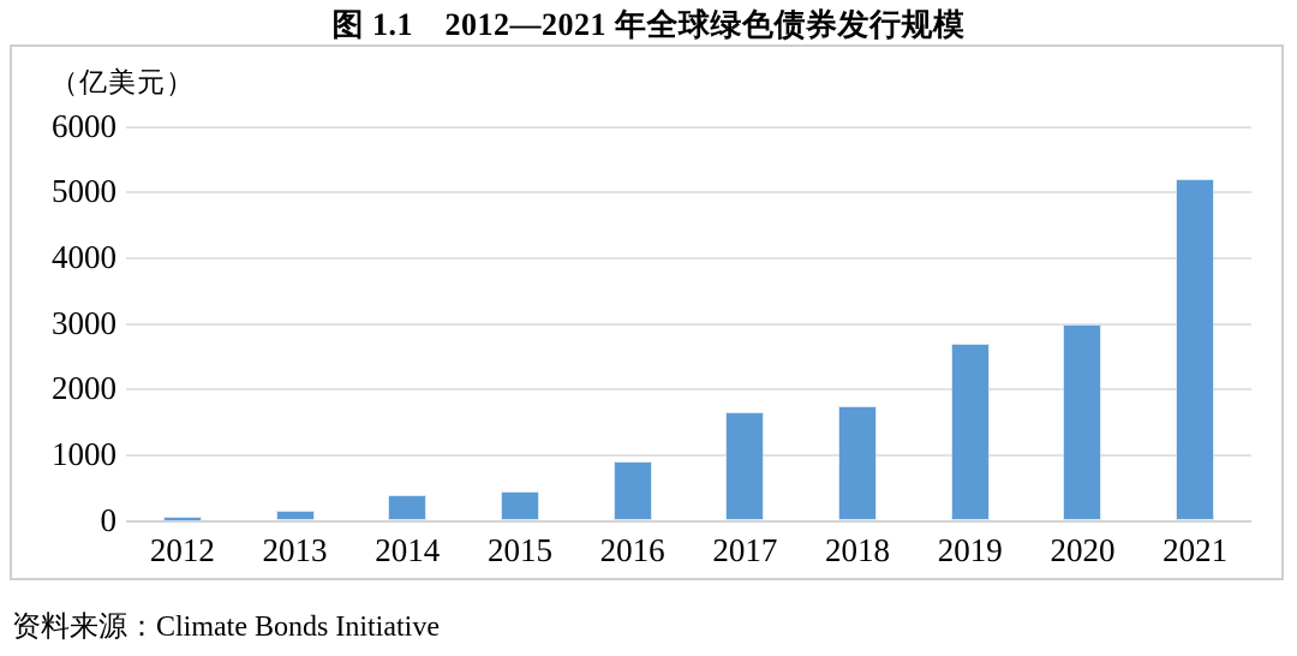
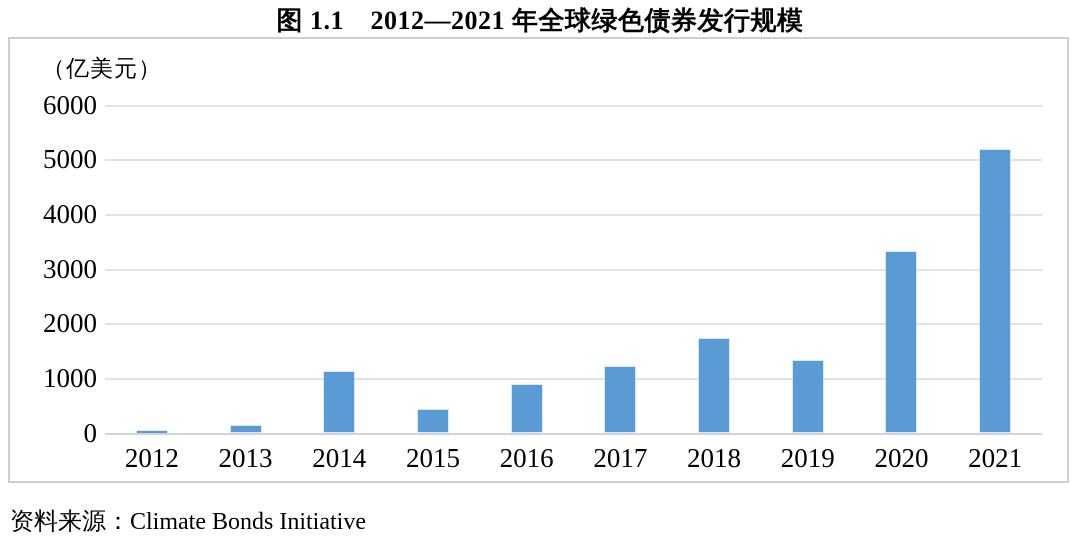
2014: 400 -> 1100
2017: 1600 -> 1200
2019: 2700 -> 1300
2020: 3000 -> 3300
